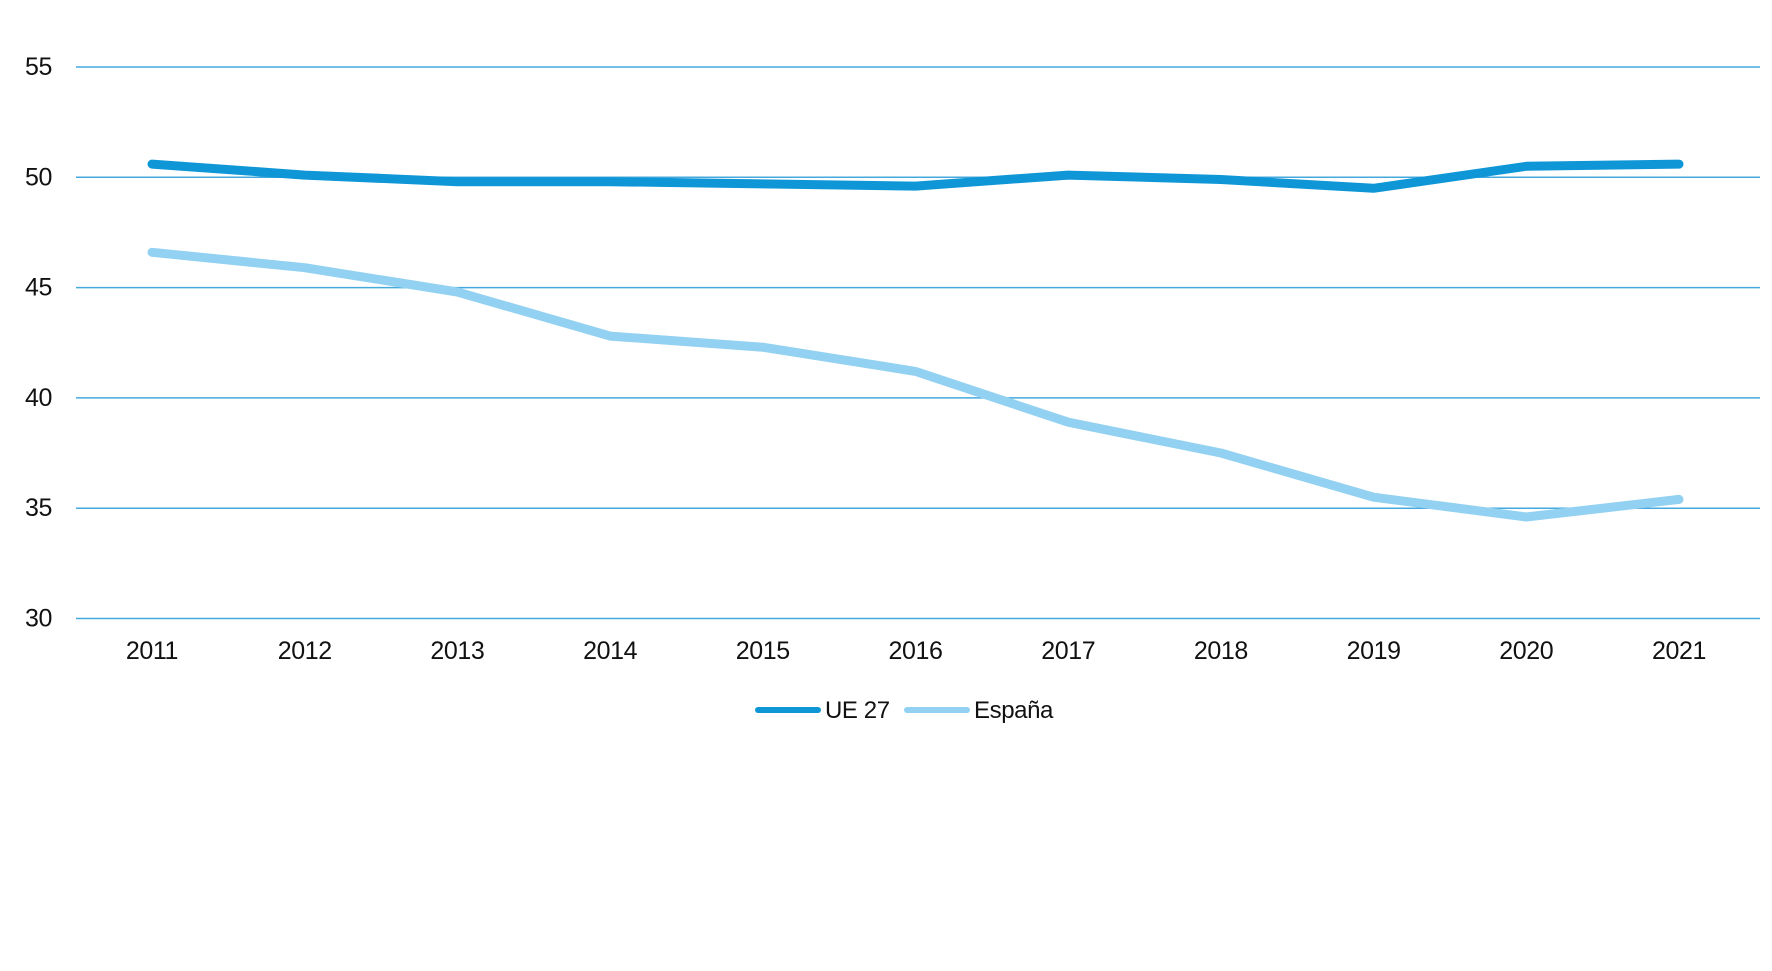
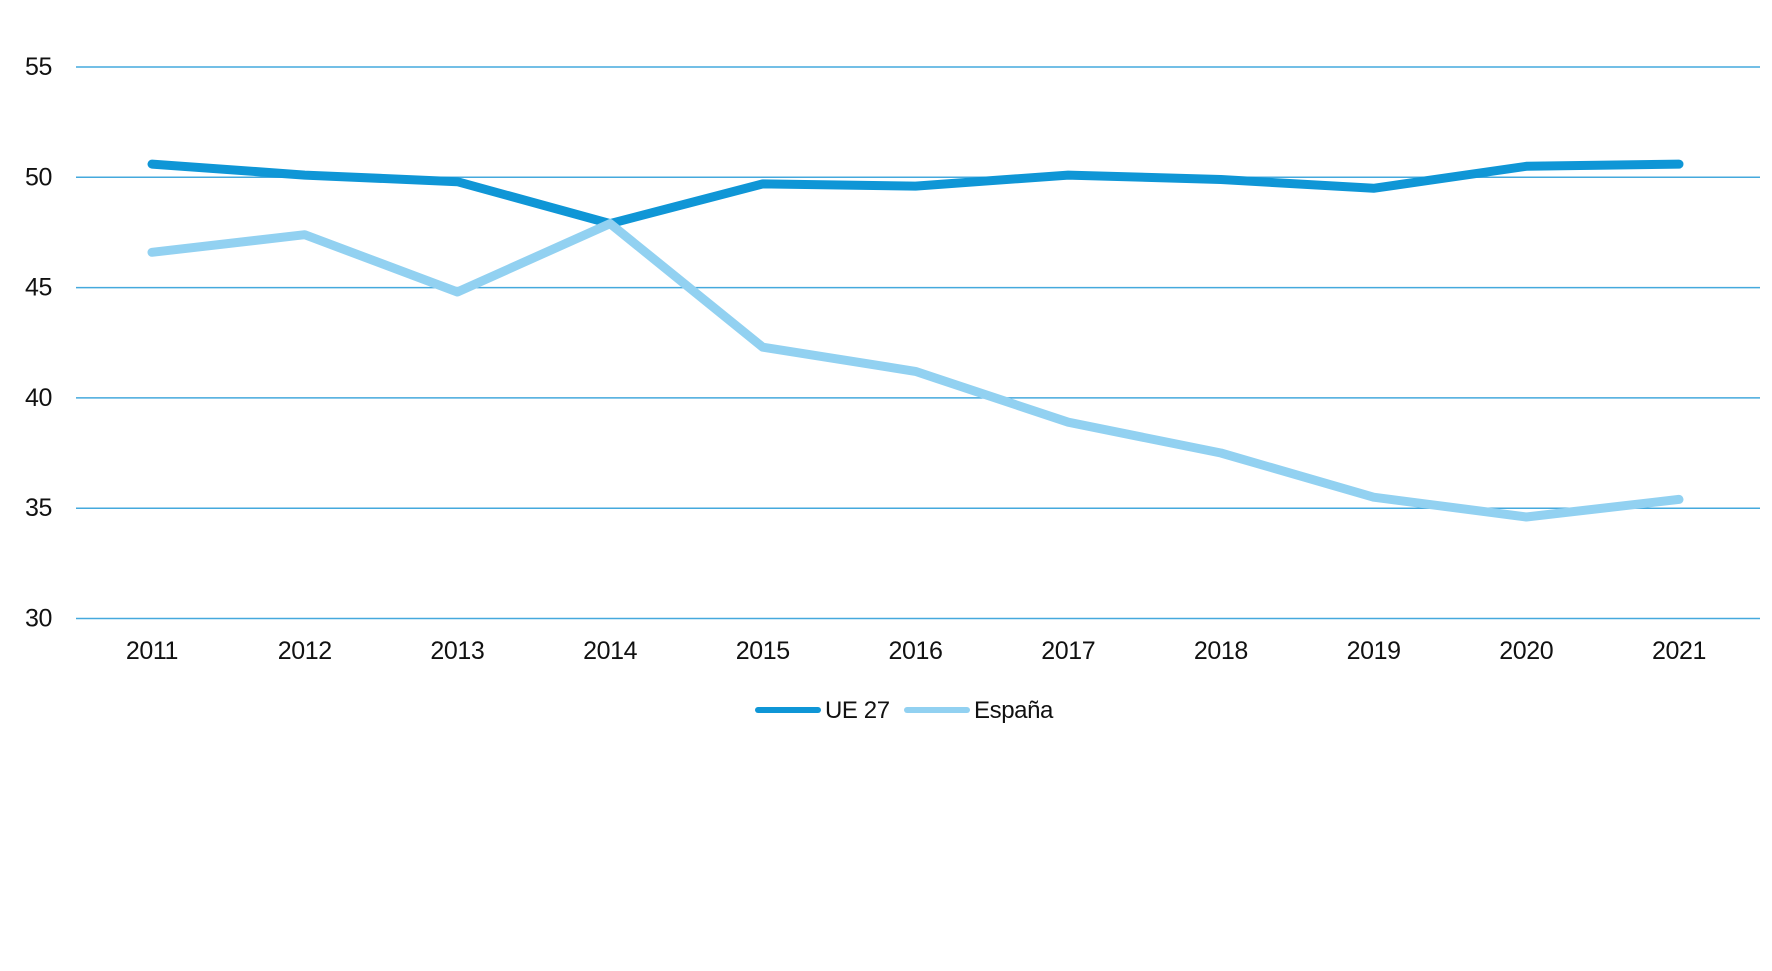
España/2012: 45.9 -> 47.4
UE 27/2014: 49.8 -> 47.9
España/2014: 42.8 -> 47.9
